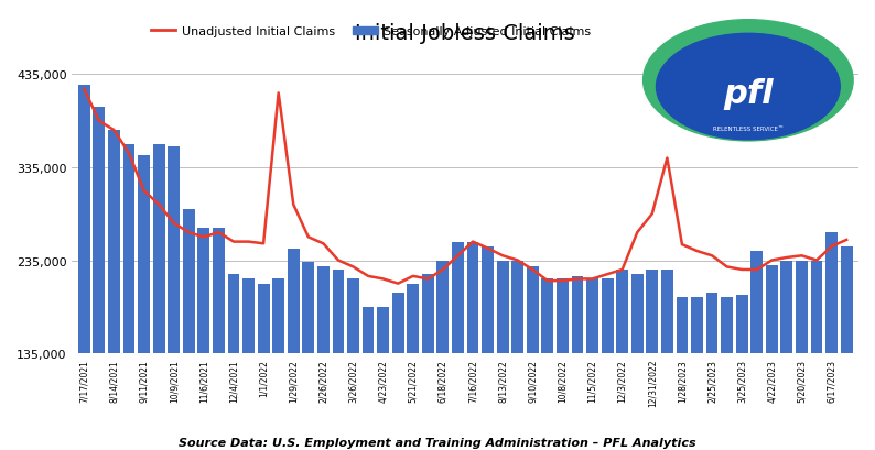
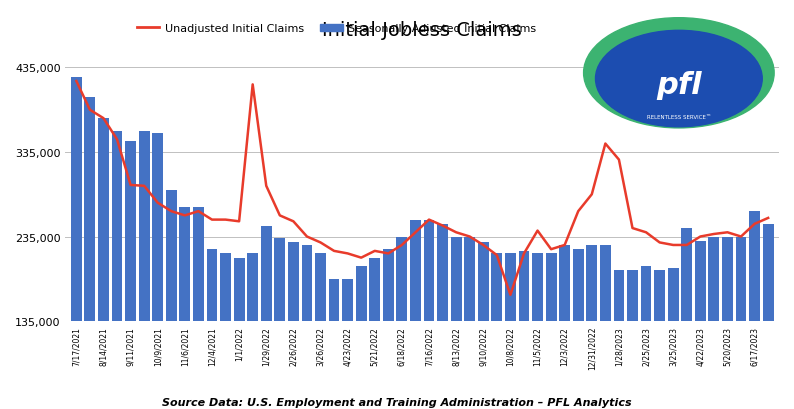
Unadjusted Initial Claims/9/11/2021: 310,000 -> 296,000
Unadjusted Initial Claims/10/8/2022: 213,000 -> 166,000
Unadjusted Initial Claims/11/5/2022: 215,000 -> 242,000
Unadjusted Initial Claims/1/28/2023: 252,000 -> 326,000
